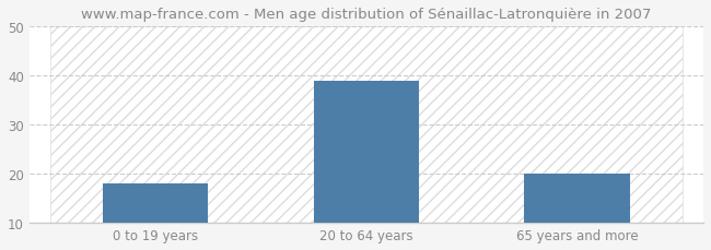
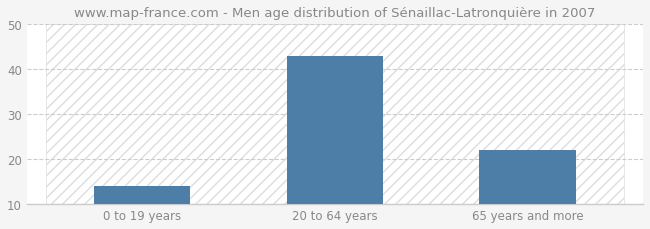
0 to 19 years: 18 -> 14
20 to 64 years: 39 -> 43
65 years and more: 20 -> 22
